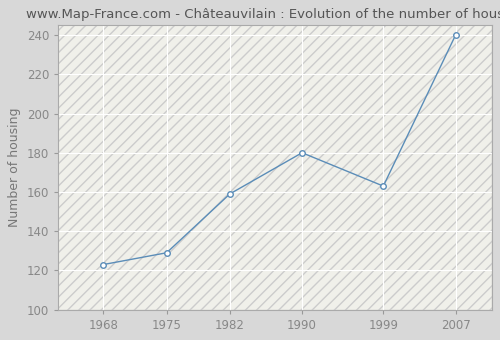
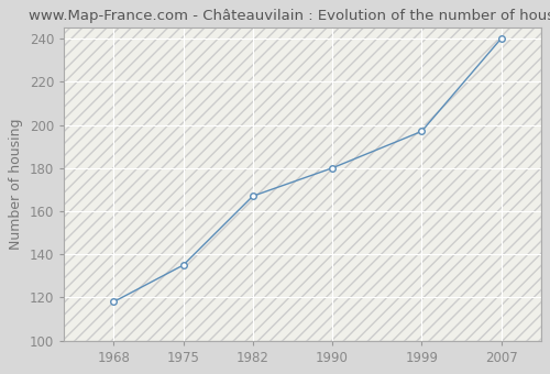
1968: 123 -> 118
1975: 129 -> 135
1982: 159 -> 167
1999: 163 -> 197
